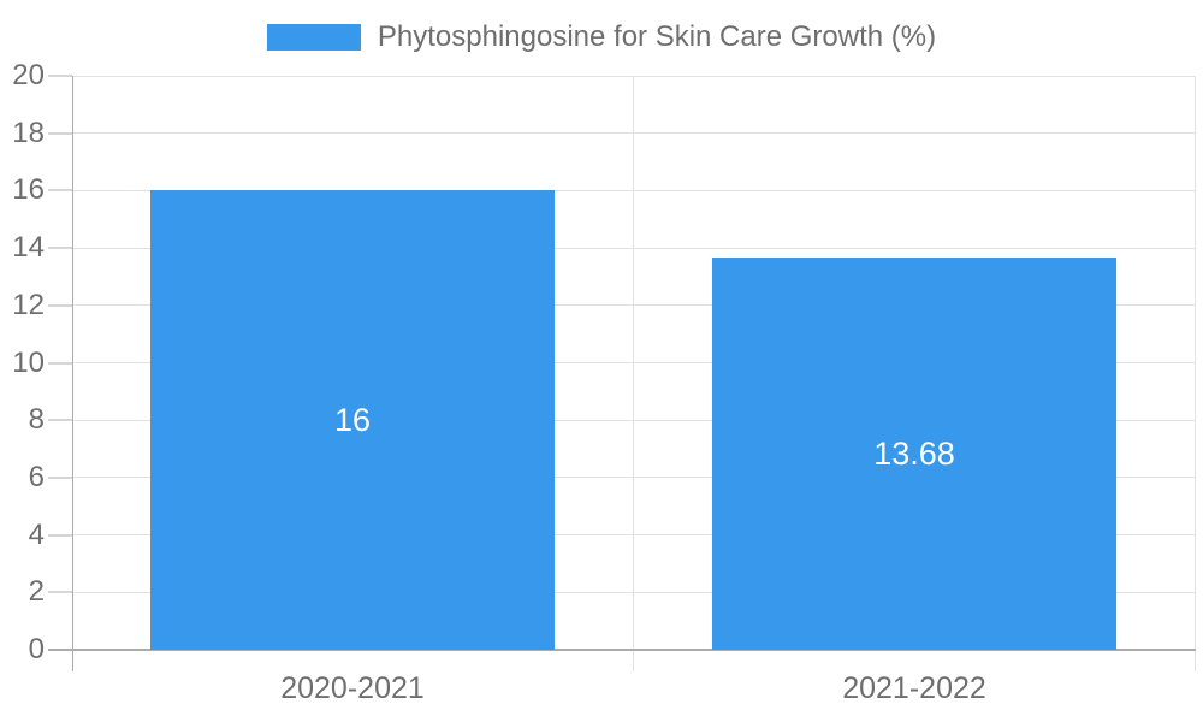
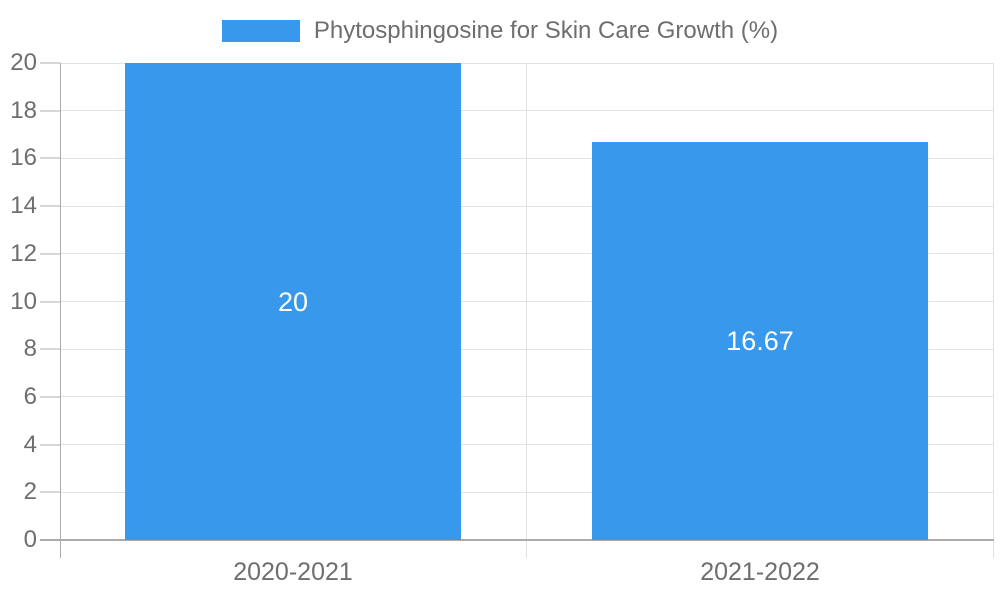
2020-2021: 16 -> 20
2021-2022: 13.68 -> 16.67
